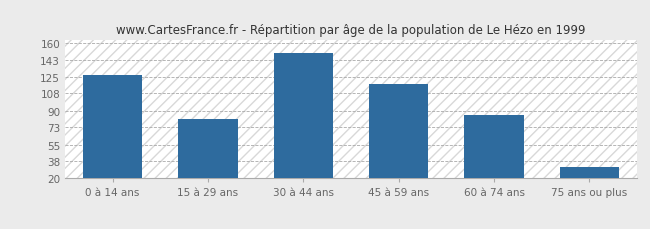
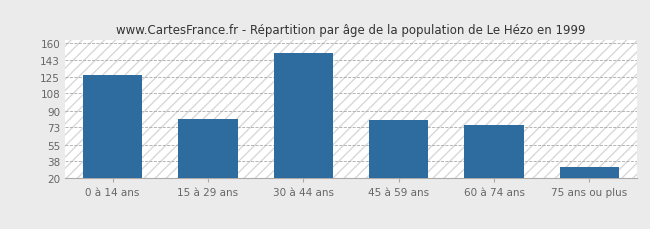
45 à 59 ans: 118 -> 81
60 à 74 ans: 86 -> 75
